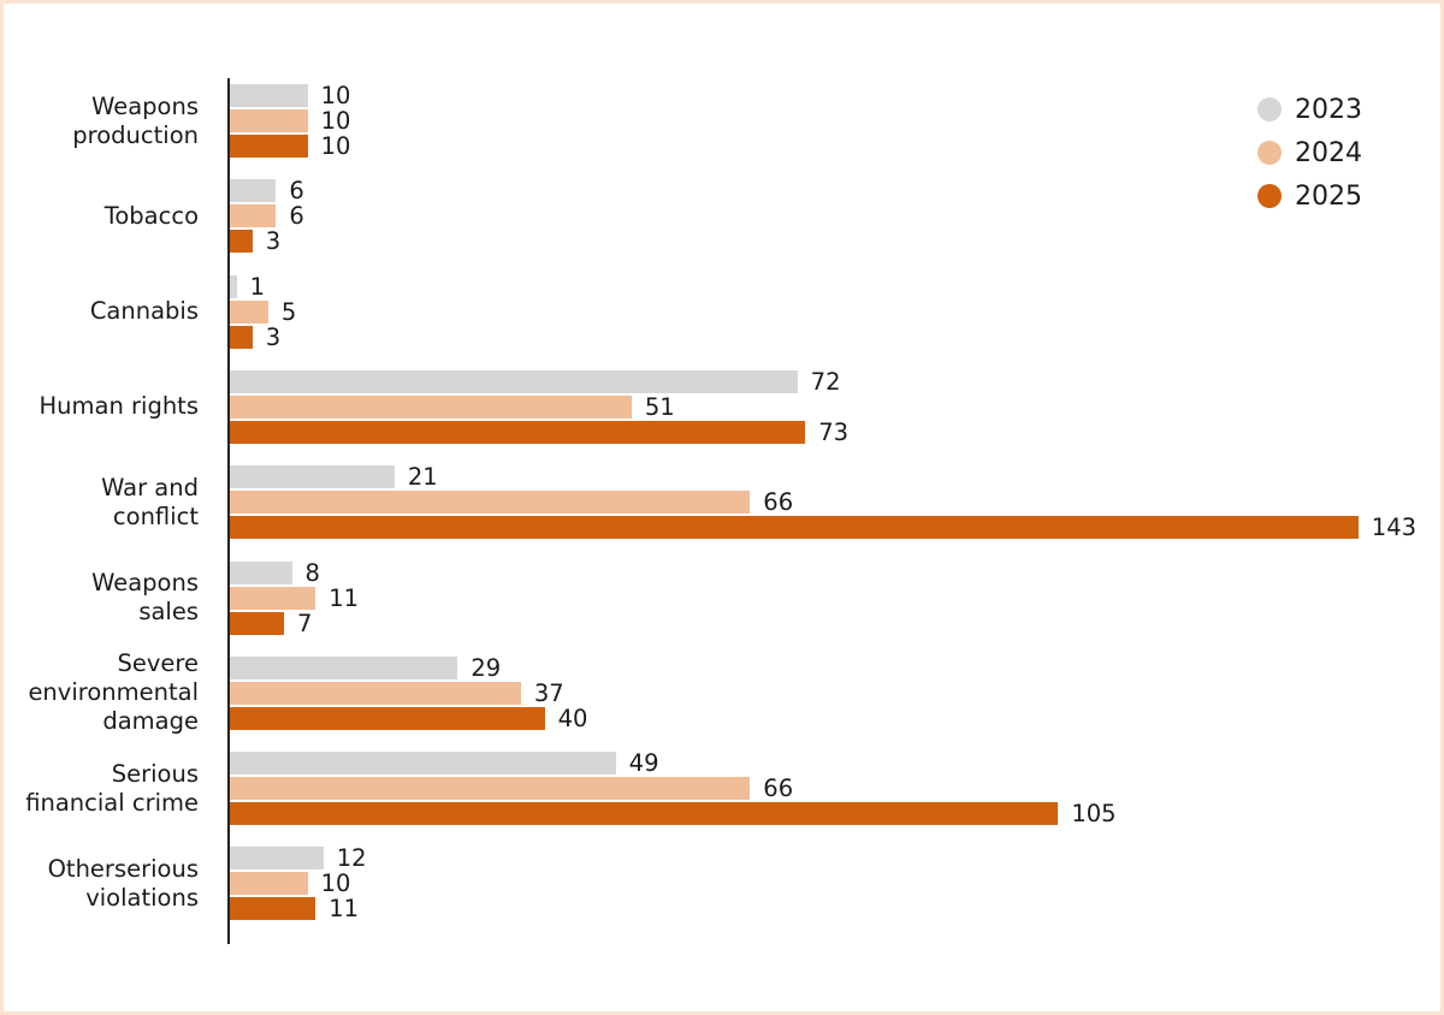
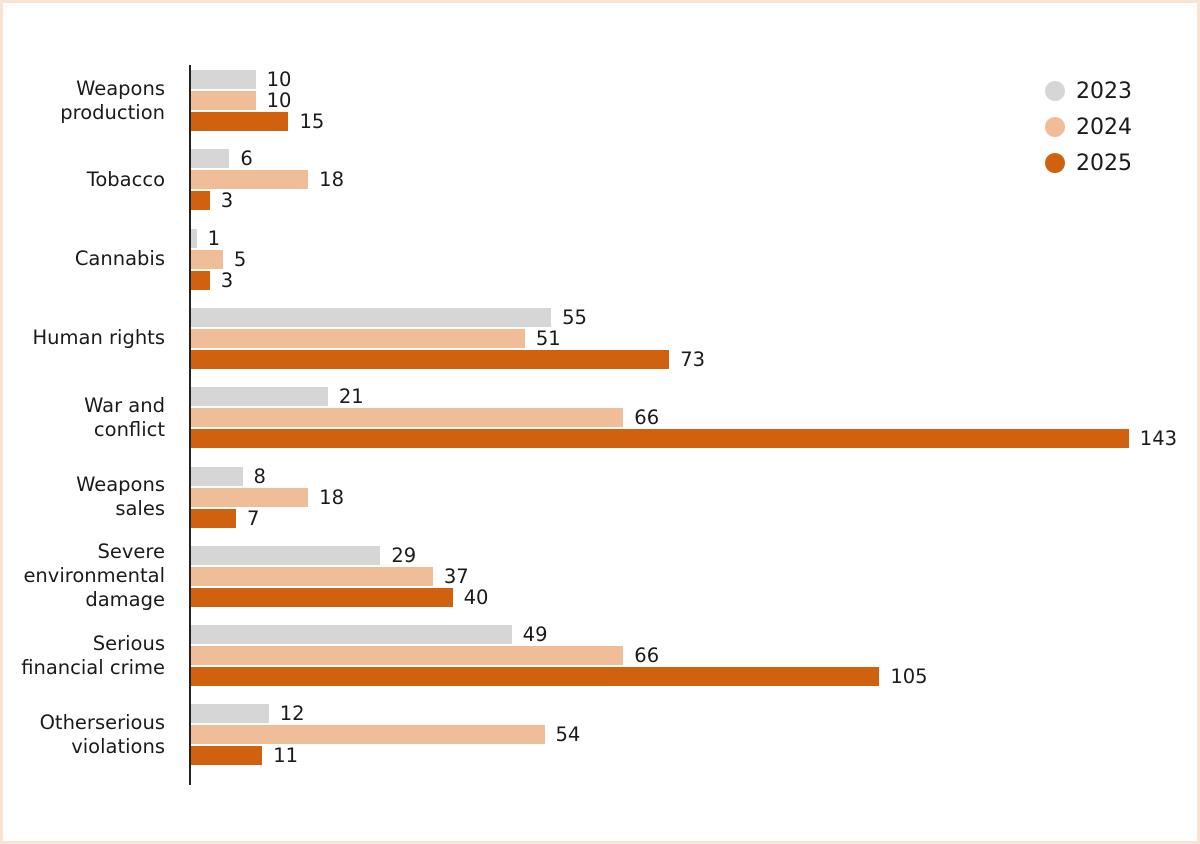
2025/Weapons production: 10 -> 15
2024/Tobacco: 6 -> 18
2023/Human rights: 72 -> 55
2024/Weapons sales: 11 -> 18
2024/Otherserious violations: 10 -> 54
